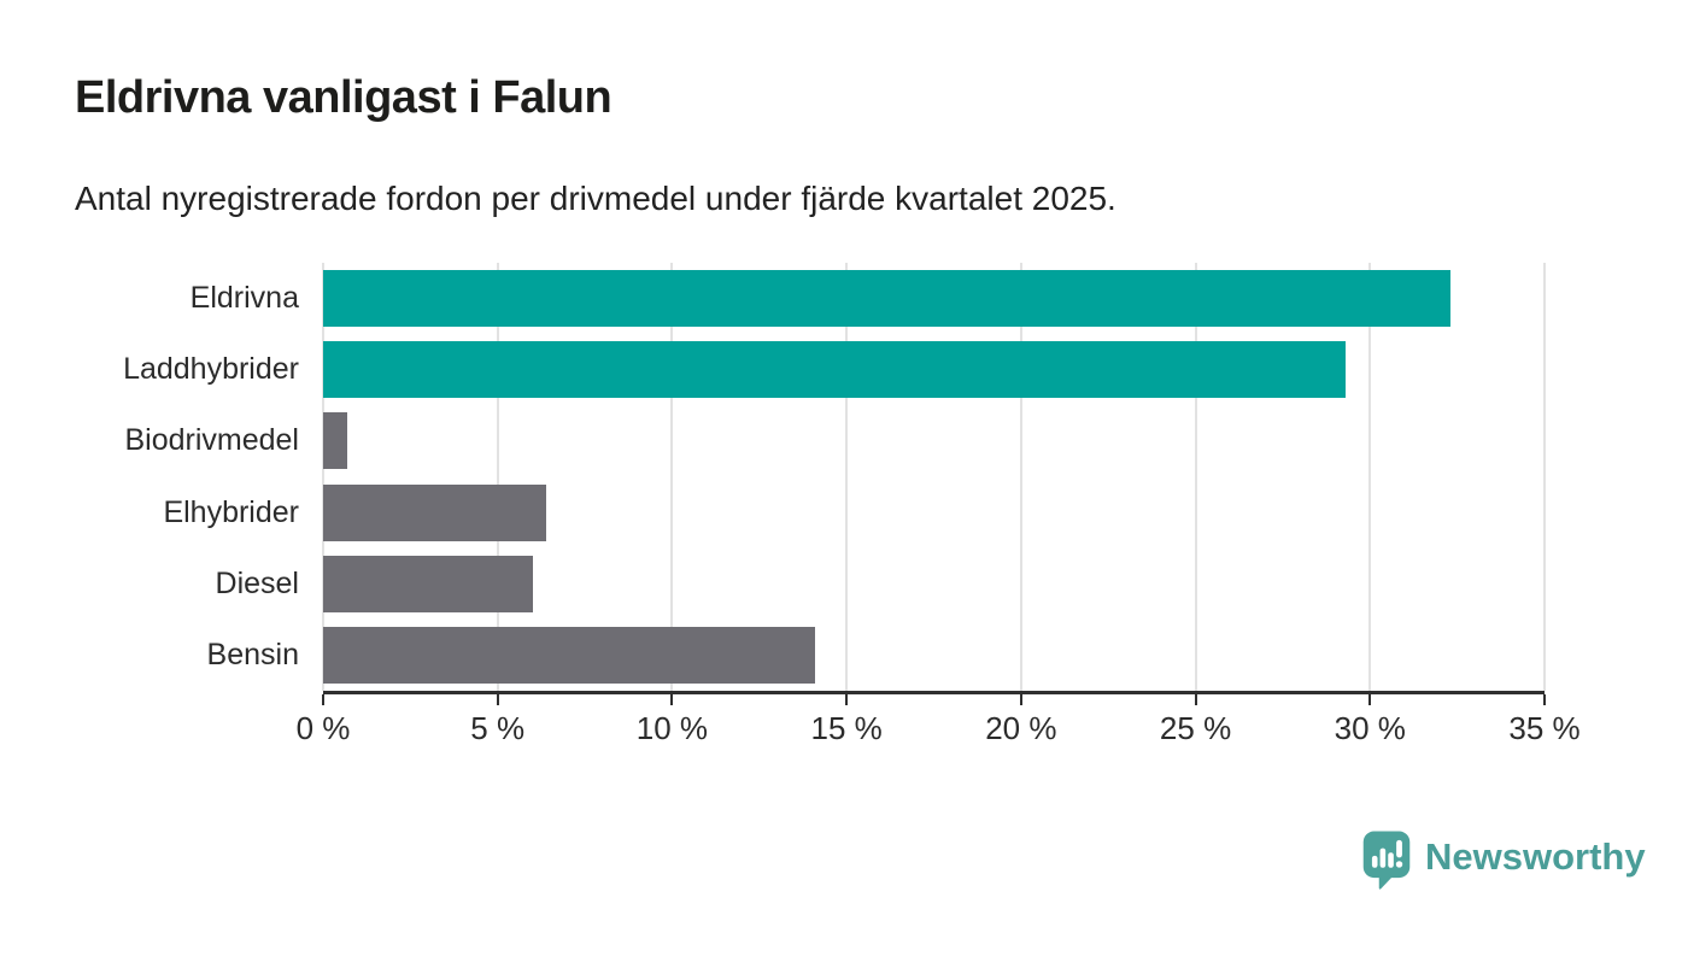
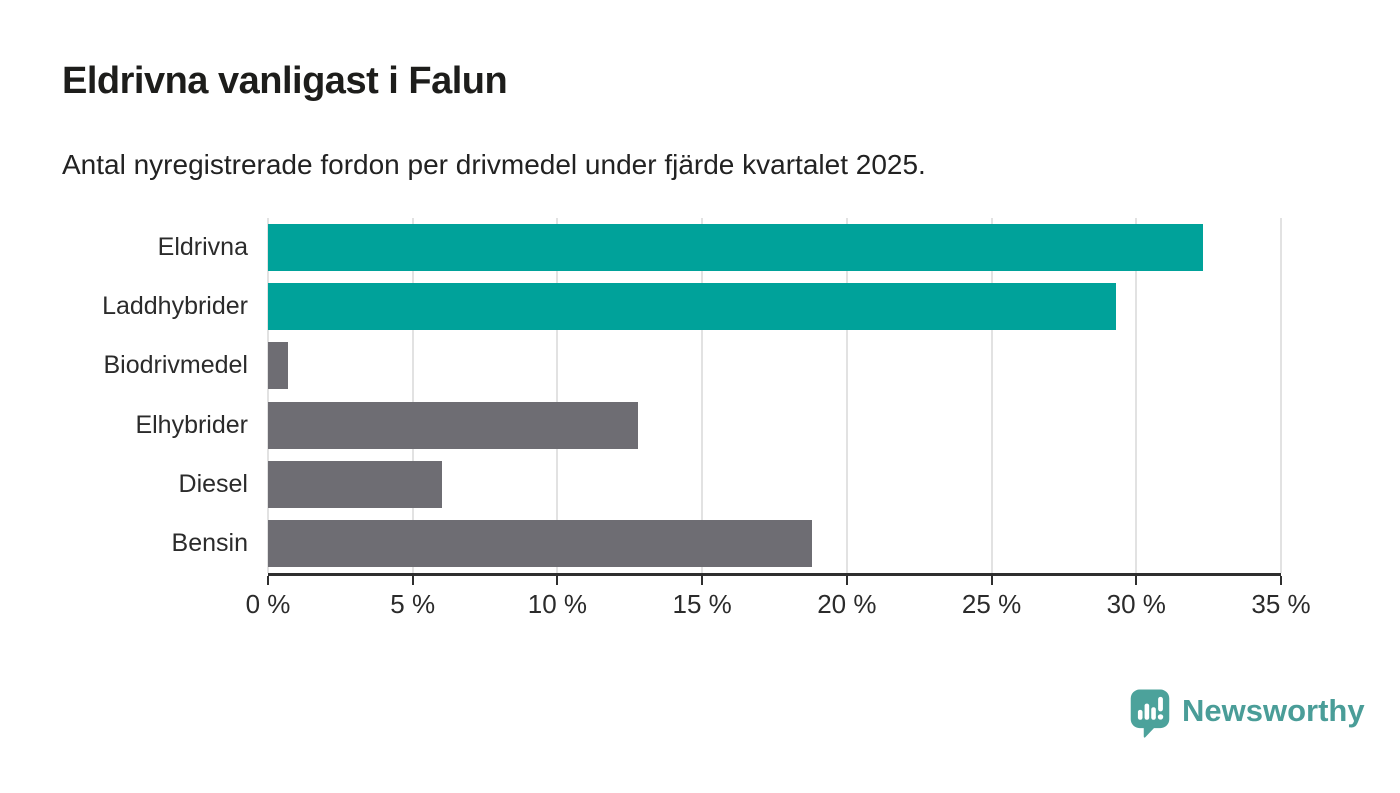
Elhybrider: 6.4% -> 12.8%
Bensin: 14.1% -> 18.8%
